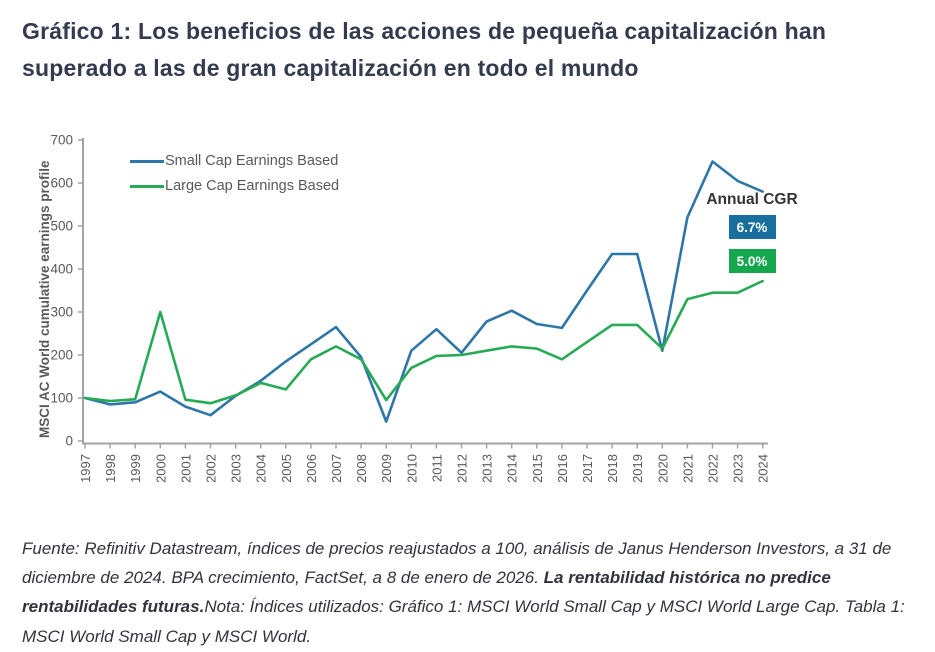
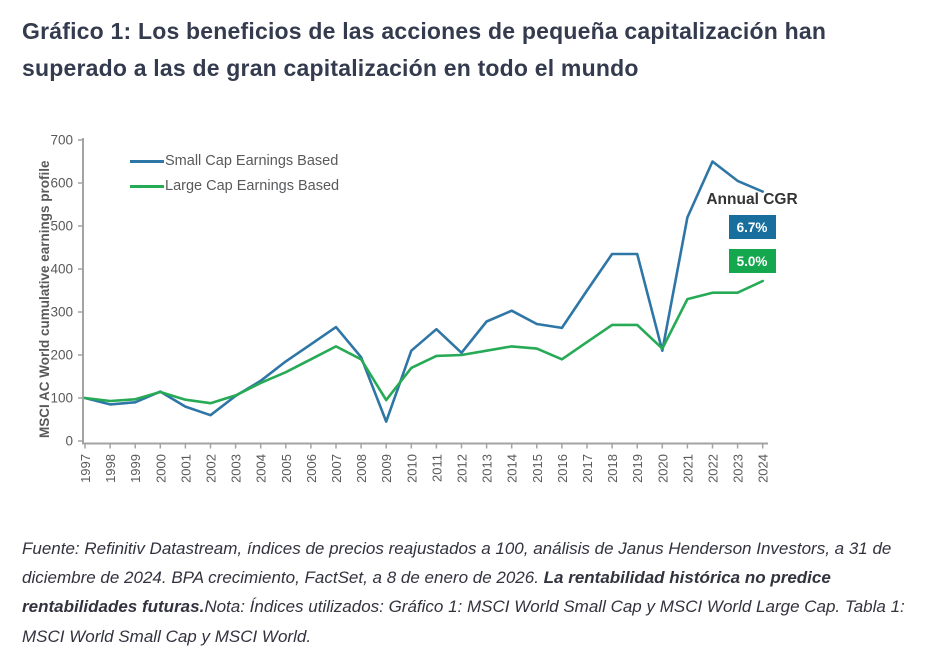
Large Cap Earnings Based/2000: 300 -> 110
Large Cap Earnings Based/2005: 120 -> 160
